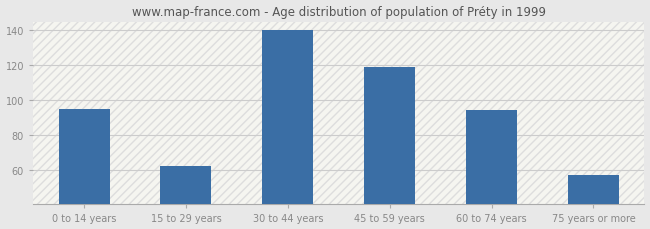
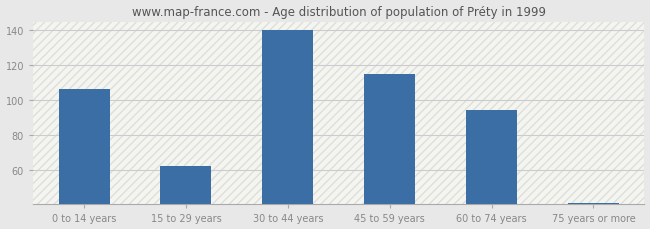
0 to 14 years: 95 -> 106
45 to 59 years: 119 -> 115
75 years or more: 57 -> 41
